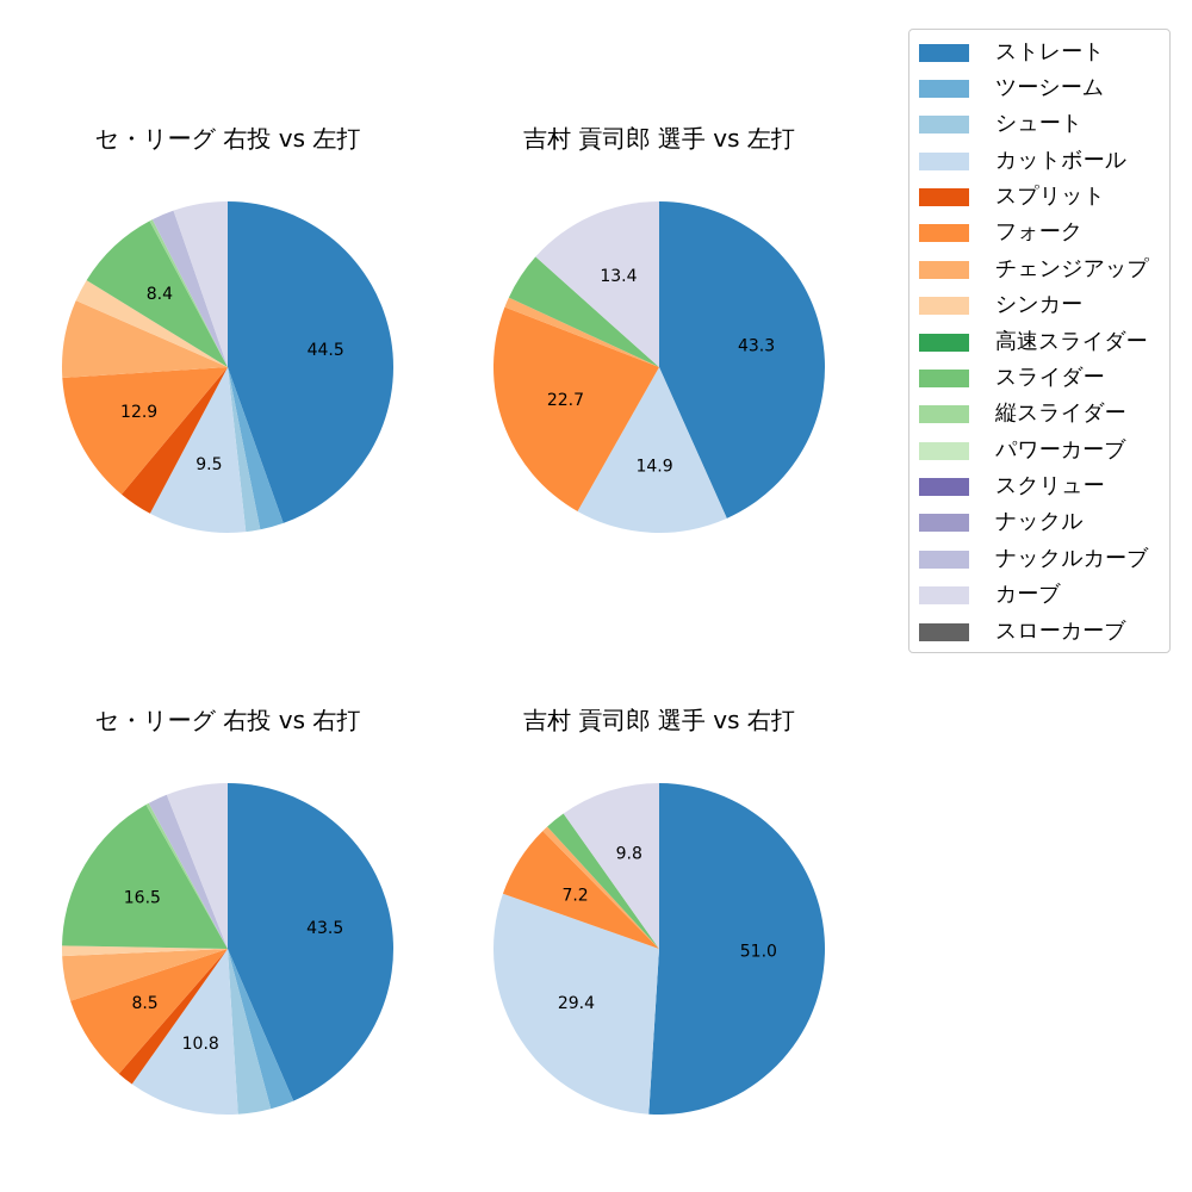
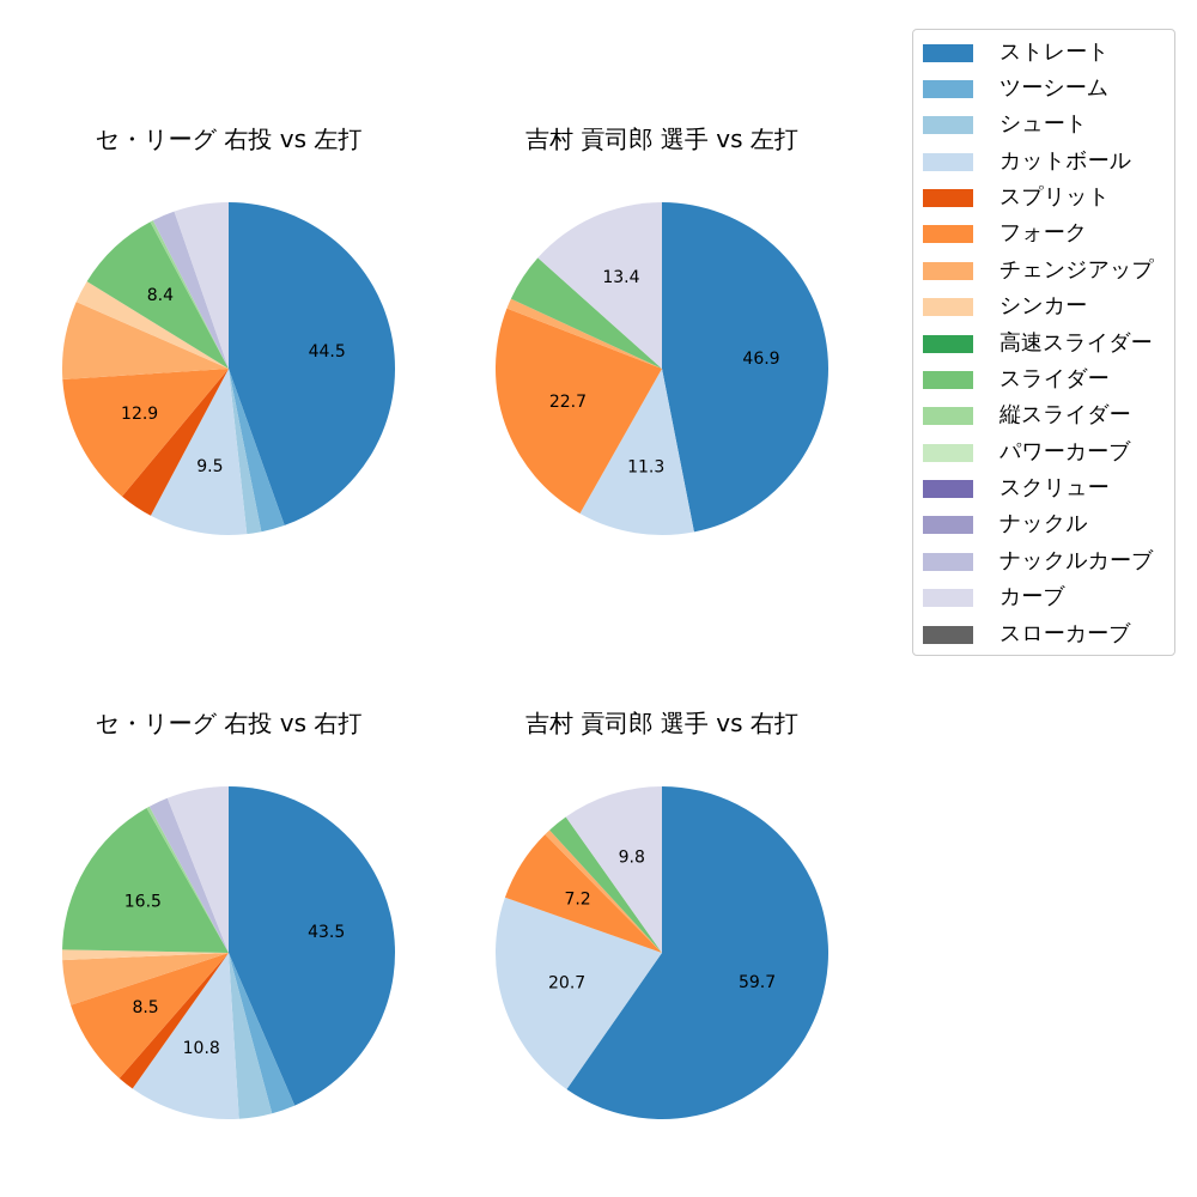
吉村 貢司郎 選手 vs 左打/ストレート: 43.3 -> 46.9
吉村 貢司郎 選手 vs 左打/カットボール: 14.9 -> 11.3
吉村 貢司郎 選手 vs 右打/ストレート: 51.0 -> 59.7
吉村 貢司郎 選手 vs 右打/カットボール: 29.4 -> 20.7
